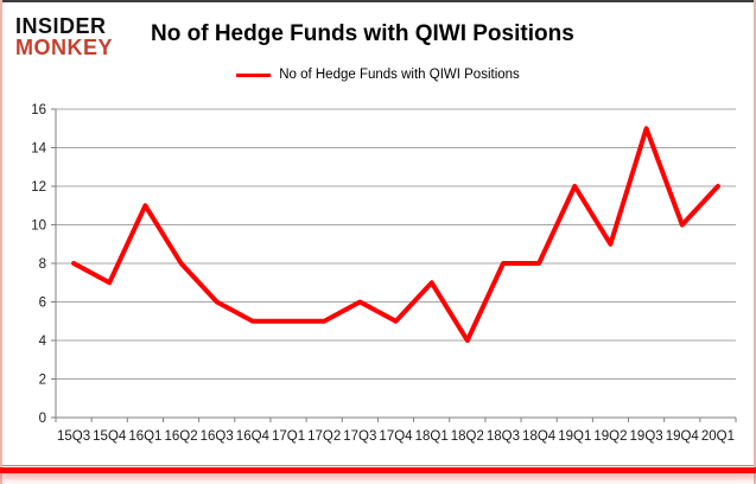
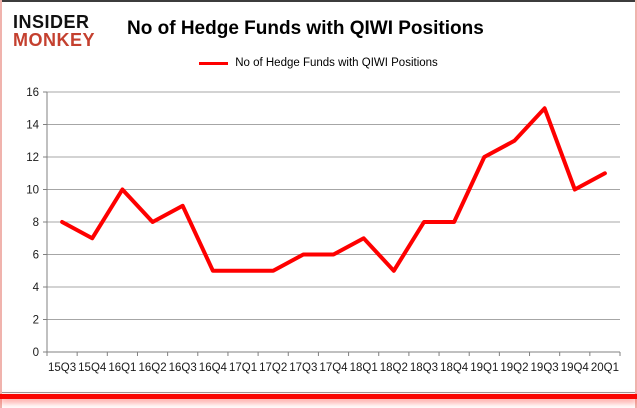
16Q1: 11 -> 10
16Q3: 6 -> 9
17Q4: 5 -> 6
18Q2: 4 -> 5
19Q2: 9 -> 13
20Q1: 12 -> 11
